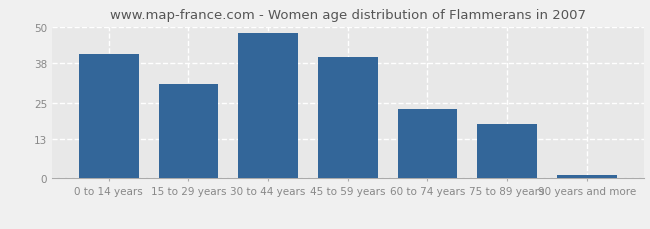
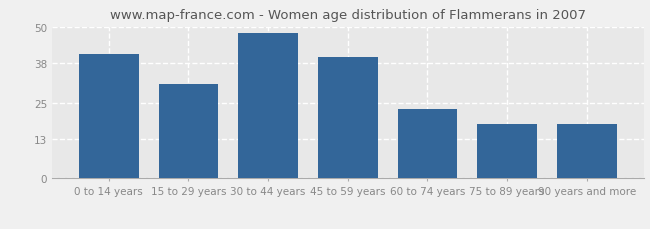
90 years and more: 1 -> 18
